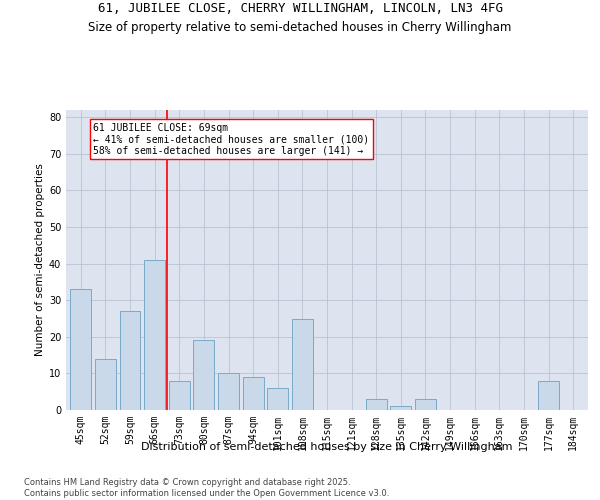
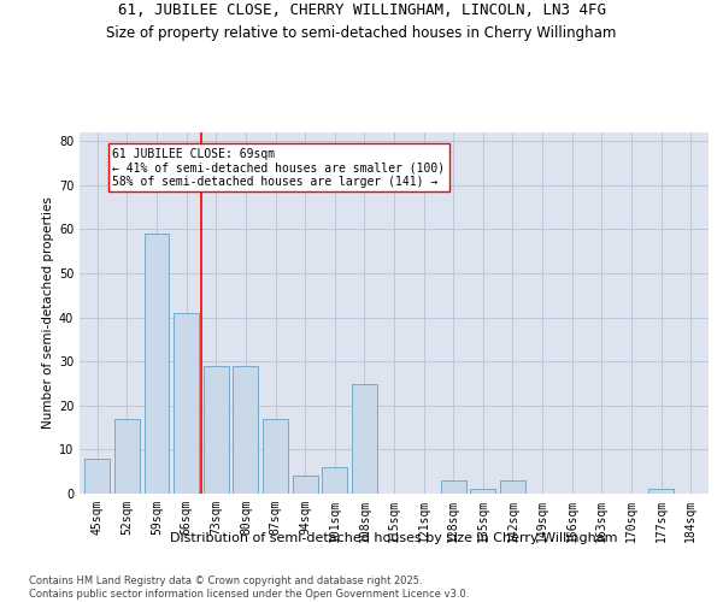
45sqm: 33 -> 8
52sqm: 14 -> 17
59sqm: 27 -> 59
73sqm: 8 -> 29
80sqm: 19 -> 29
87sqm: 10 -> 17
94sqm: 9 -> 4
177sqm: 8 -> 1
